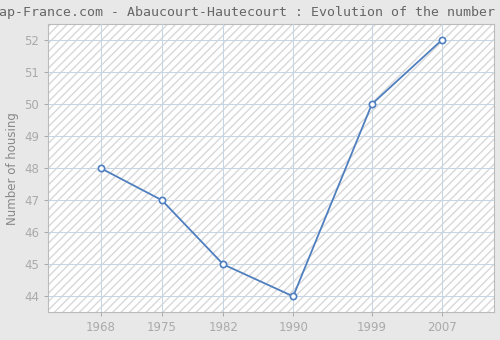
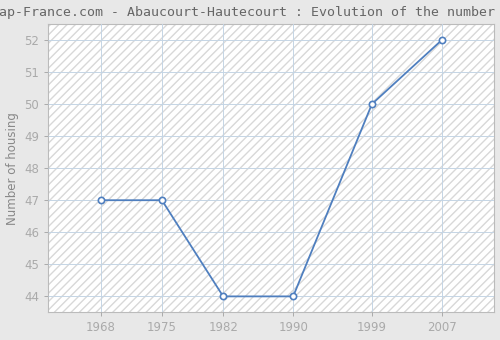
1968: 48 -> 47
1982: 45 -> 44
